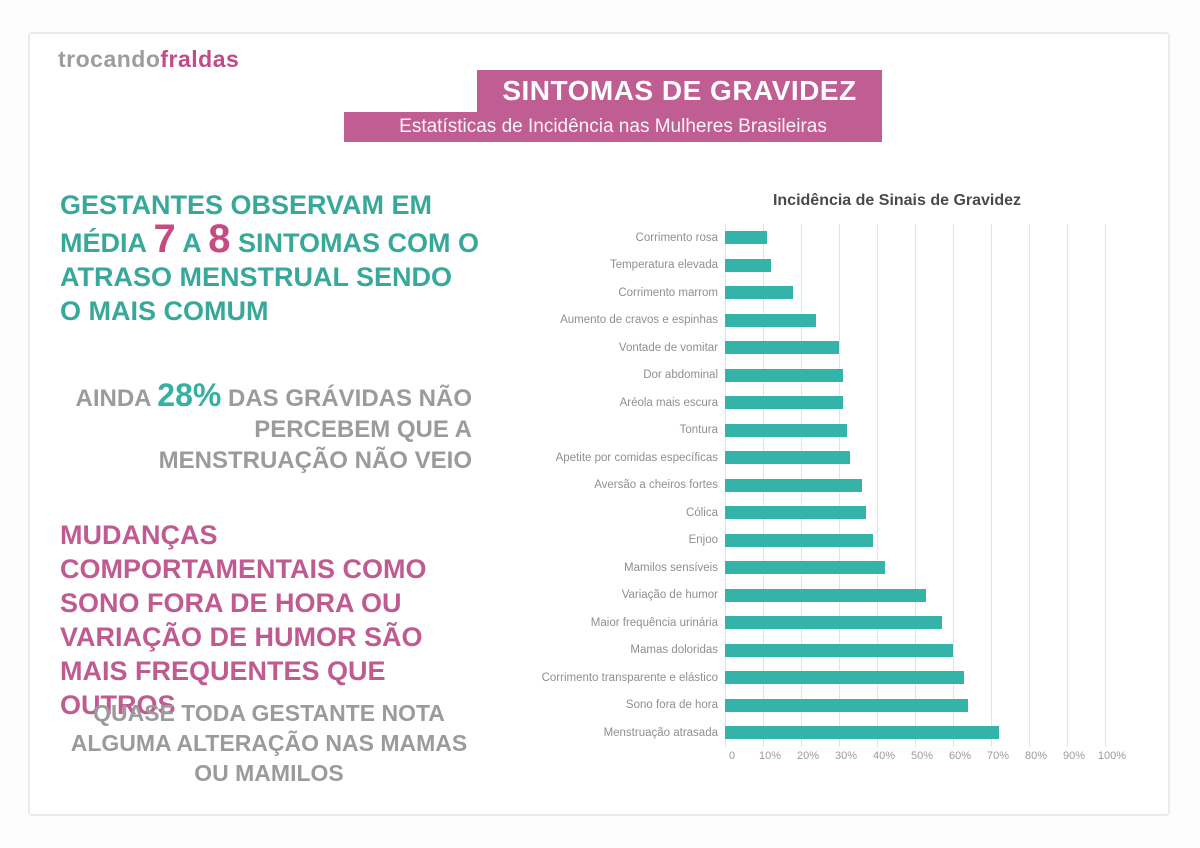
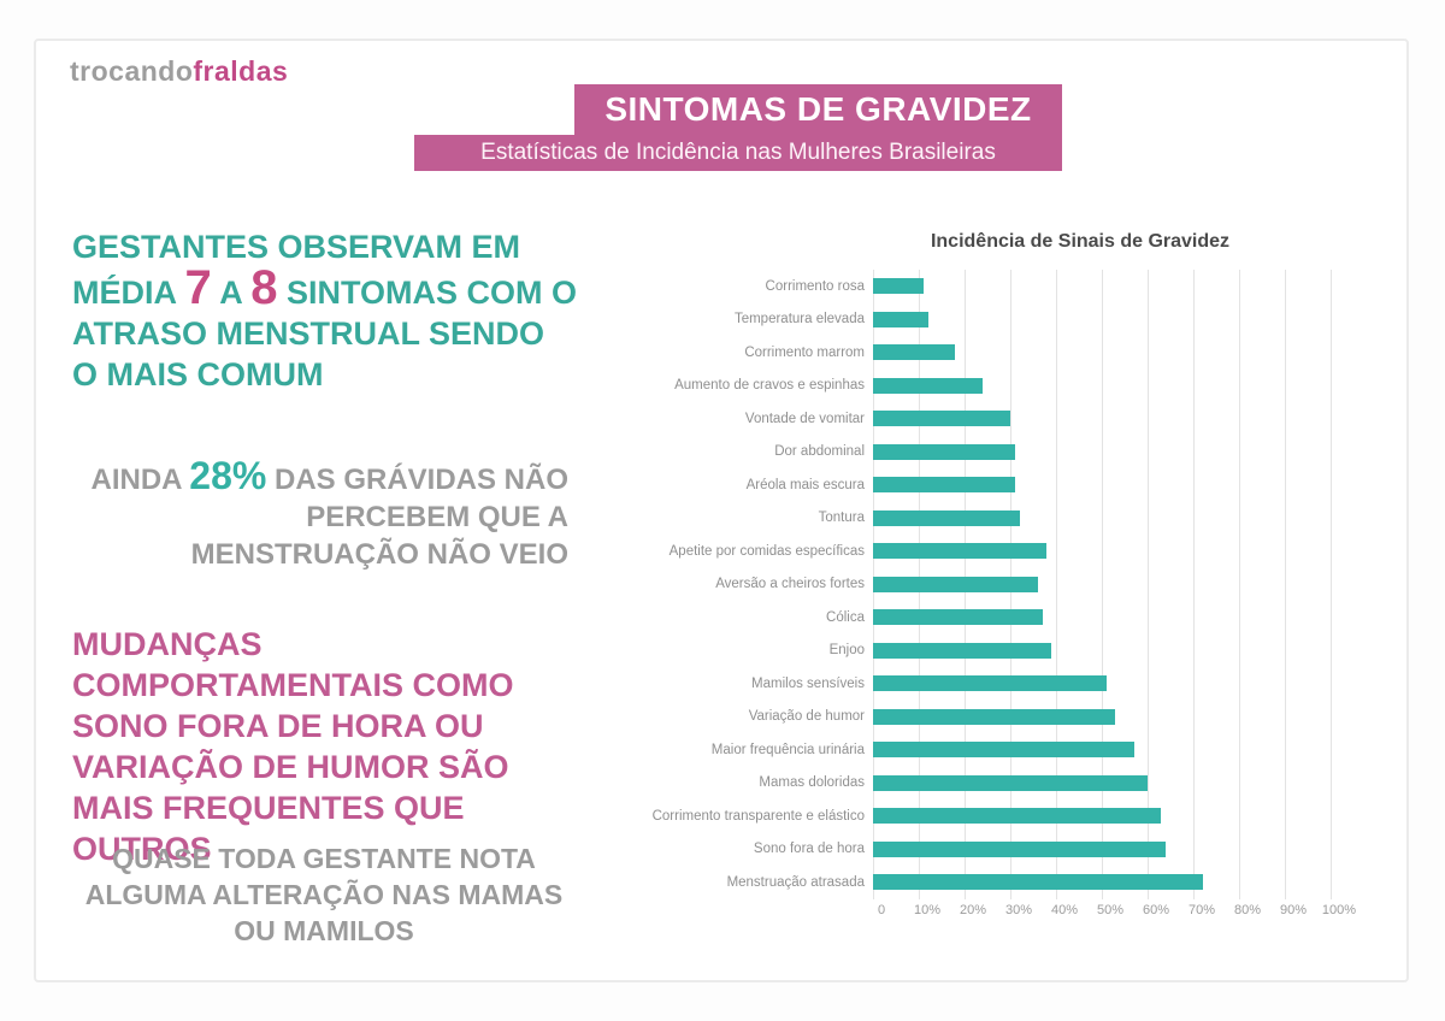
Apetite por comidas específicas: 33% -> 38%
Mamilos sensíveis: 42% -> 51%
